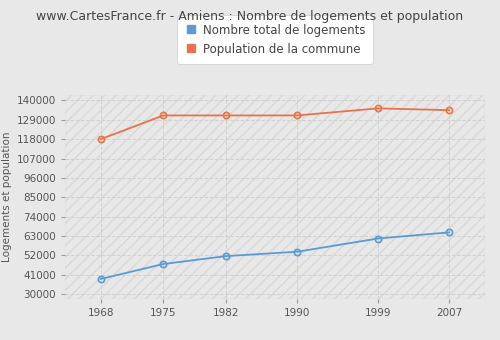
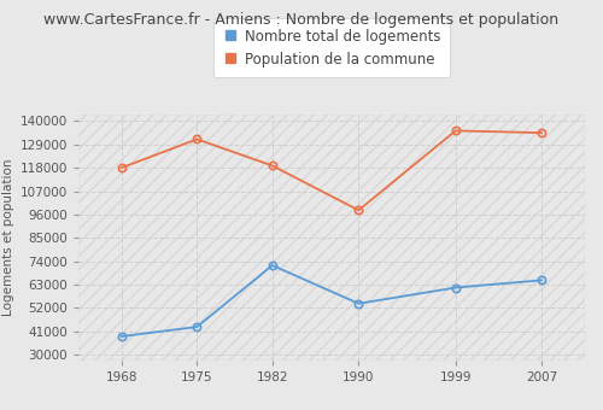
Nombre total de logements/1975: 47000 -> 43000
Nombre total de logements/1982: 52000 -> 72000
Population de la commune/1982: 132000 -> 119000
Population de la commune/1990: 132000 -> 98000
